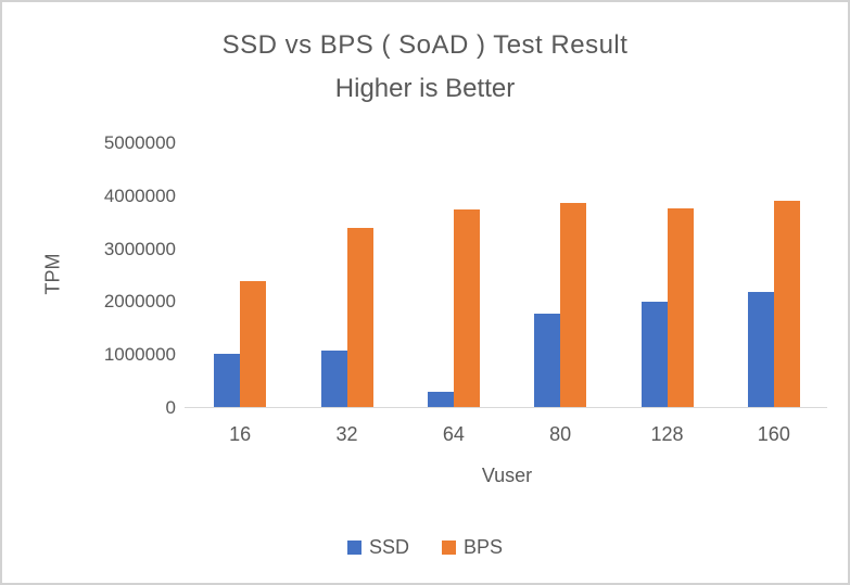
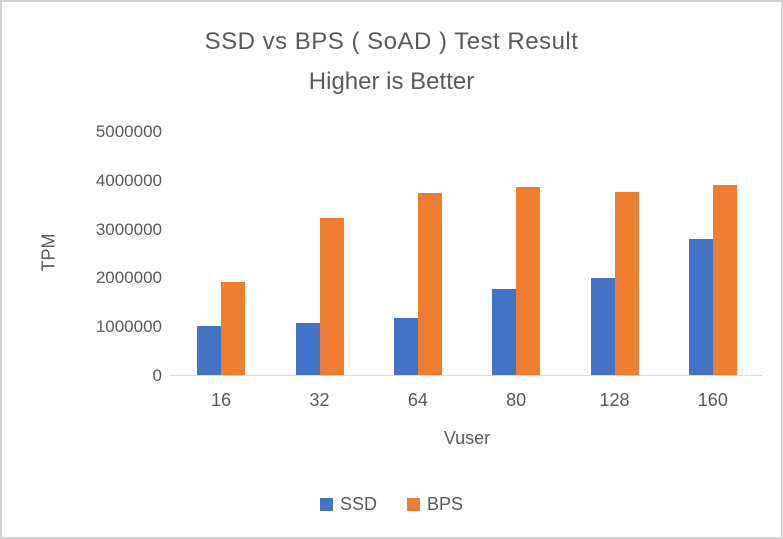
BPS/16: 2400000 -> 1900000
BPS/32: 3400000 -> 3200000
SSD/64: 300000 -> 1200000
SSD/160: 2200000 -> 2800000
